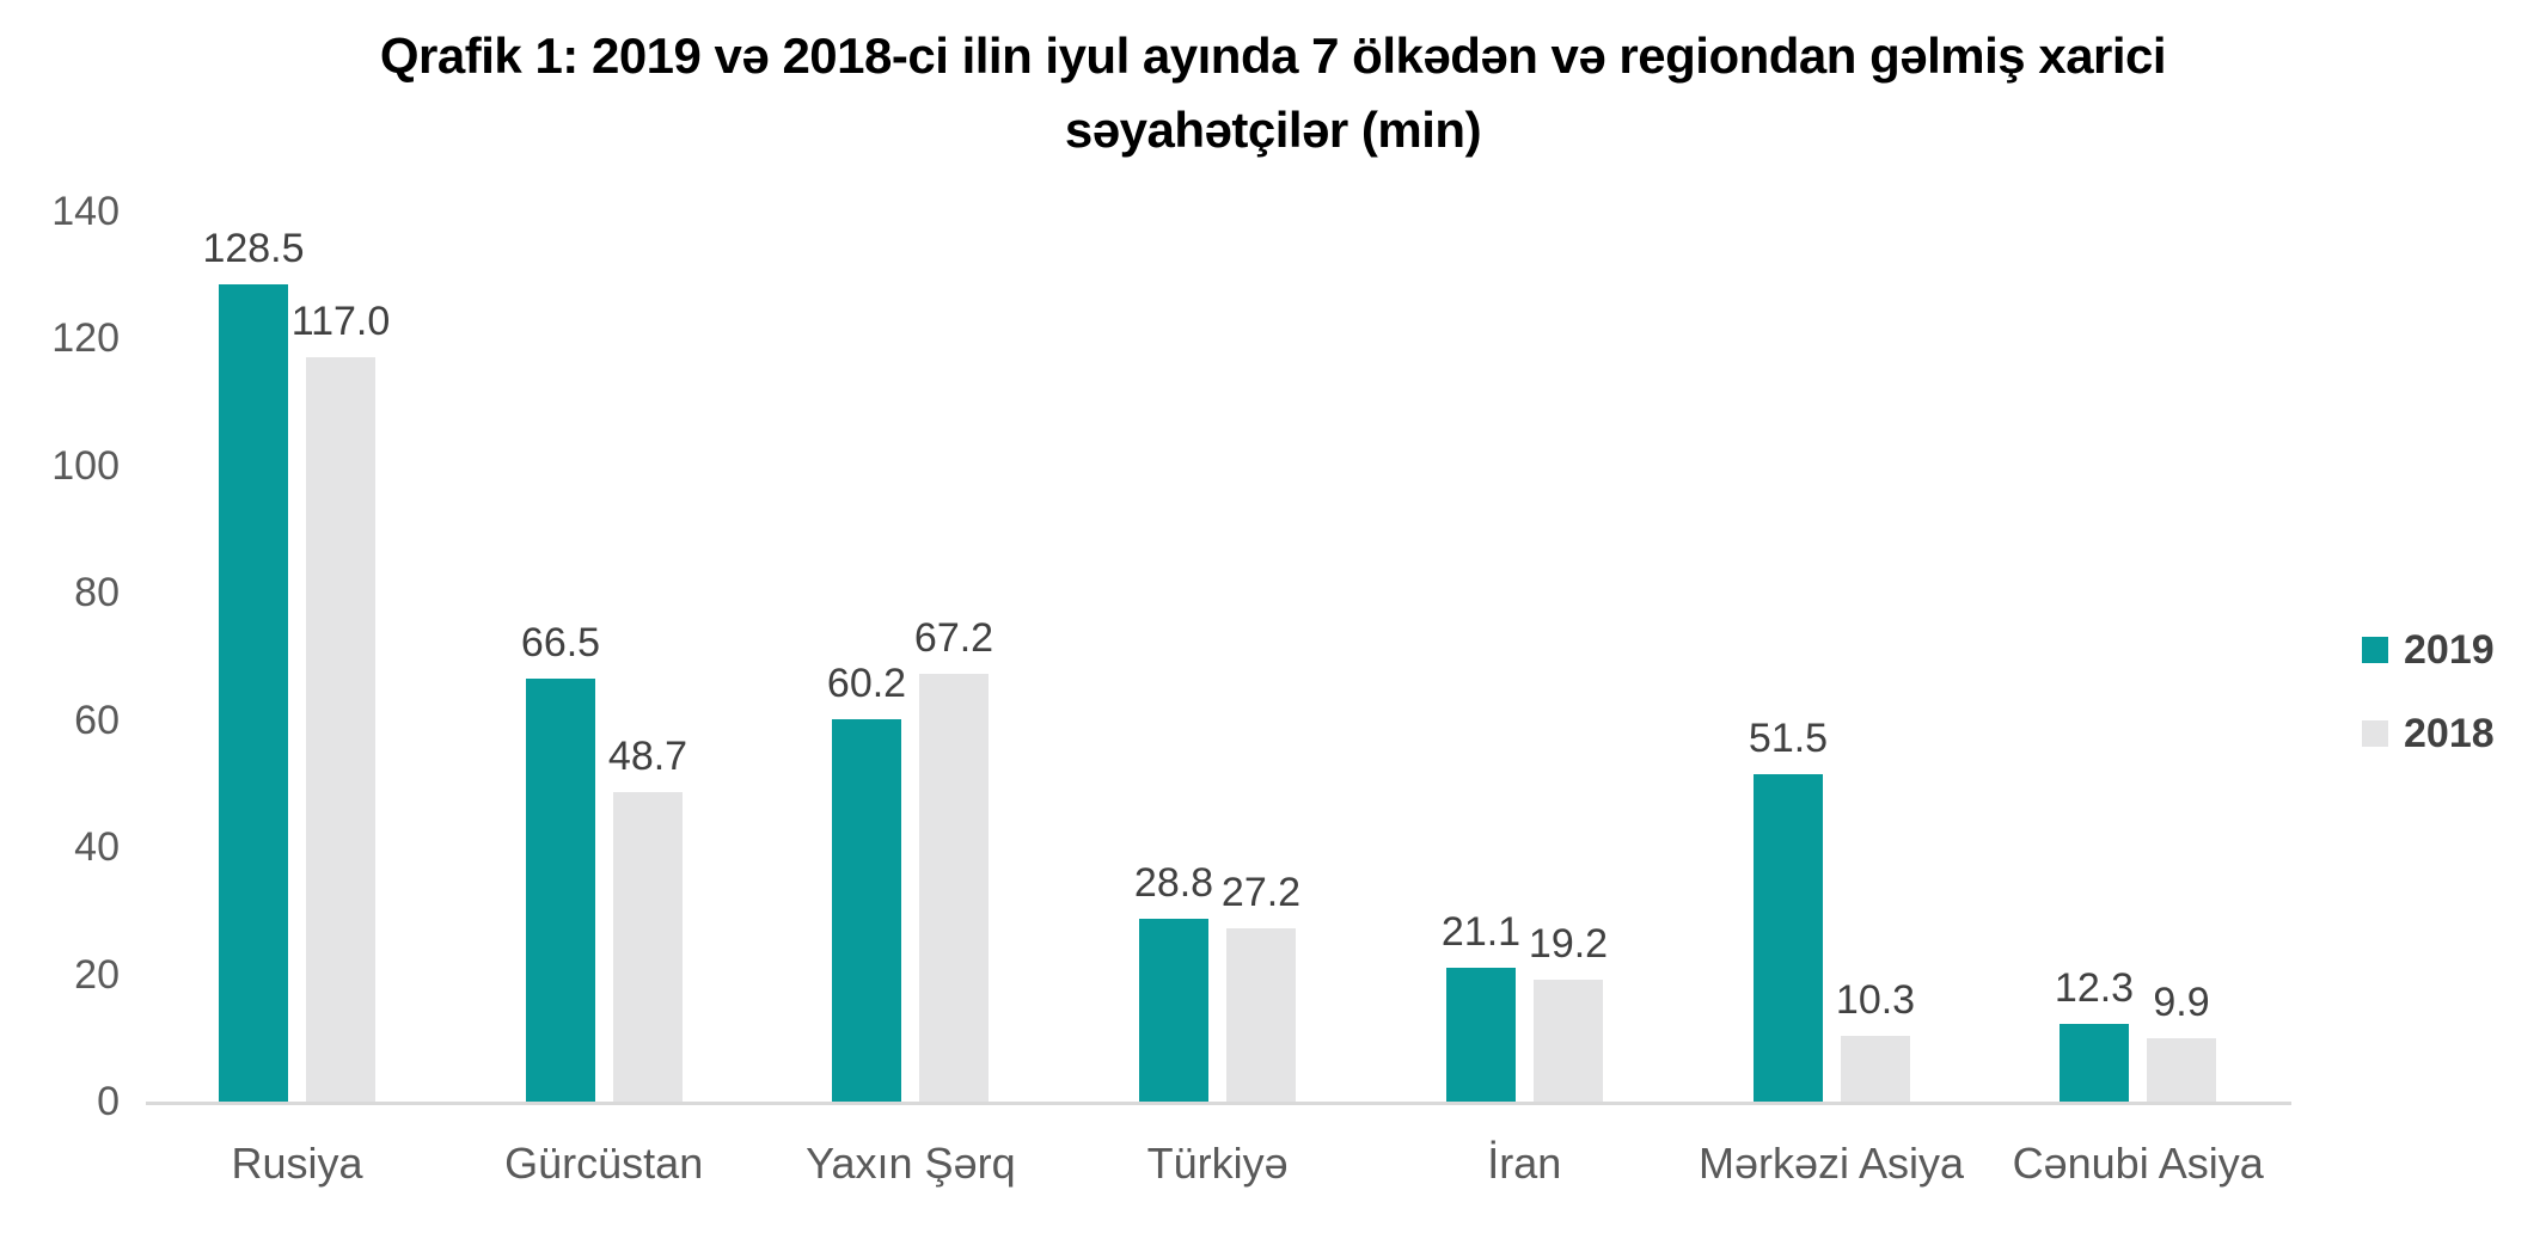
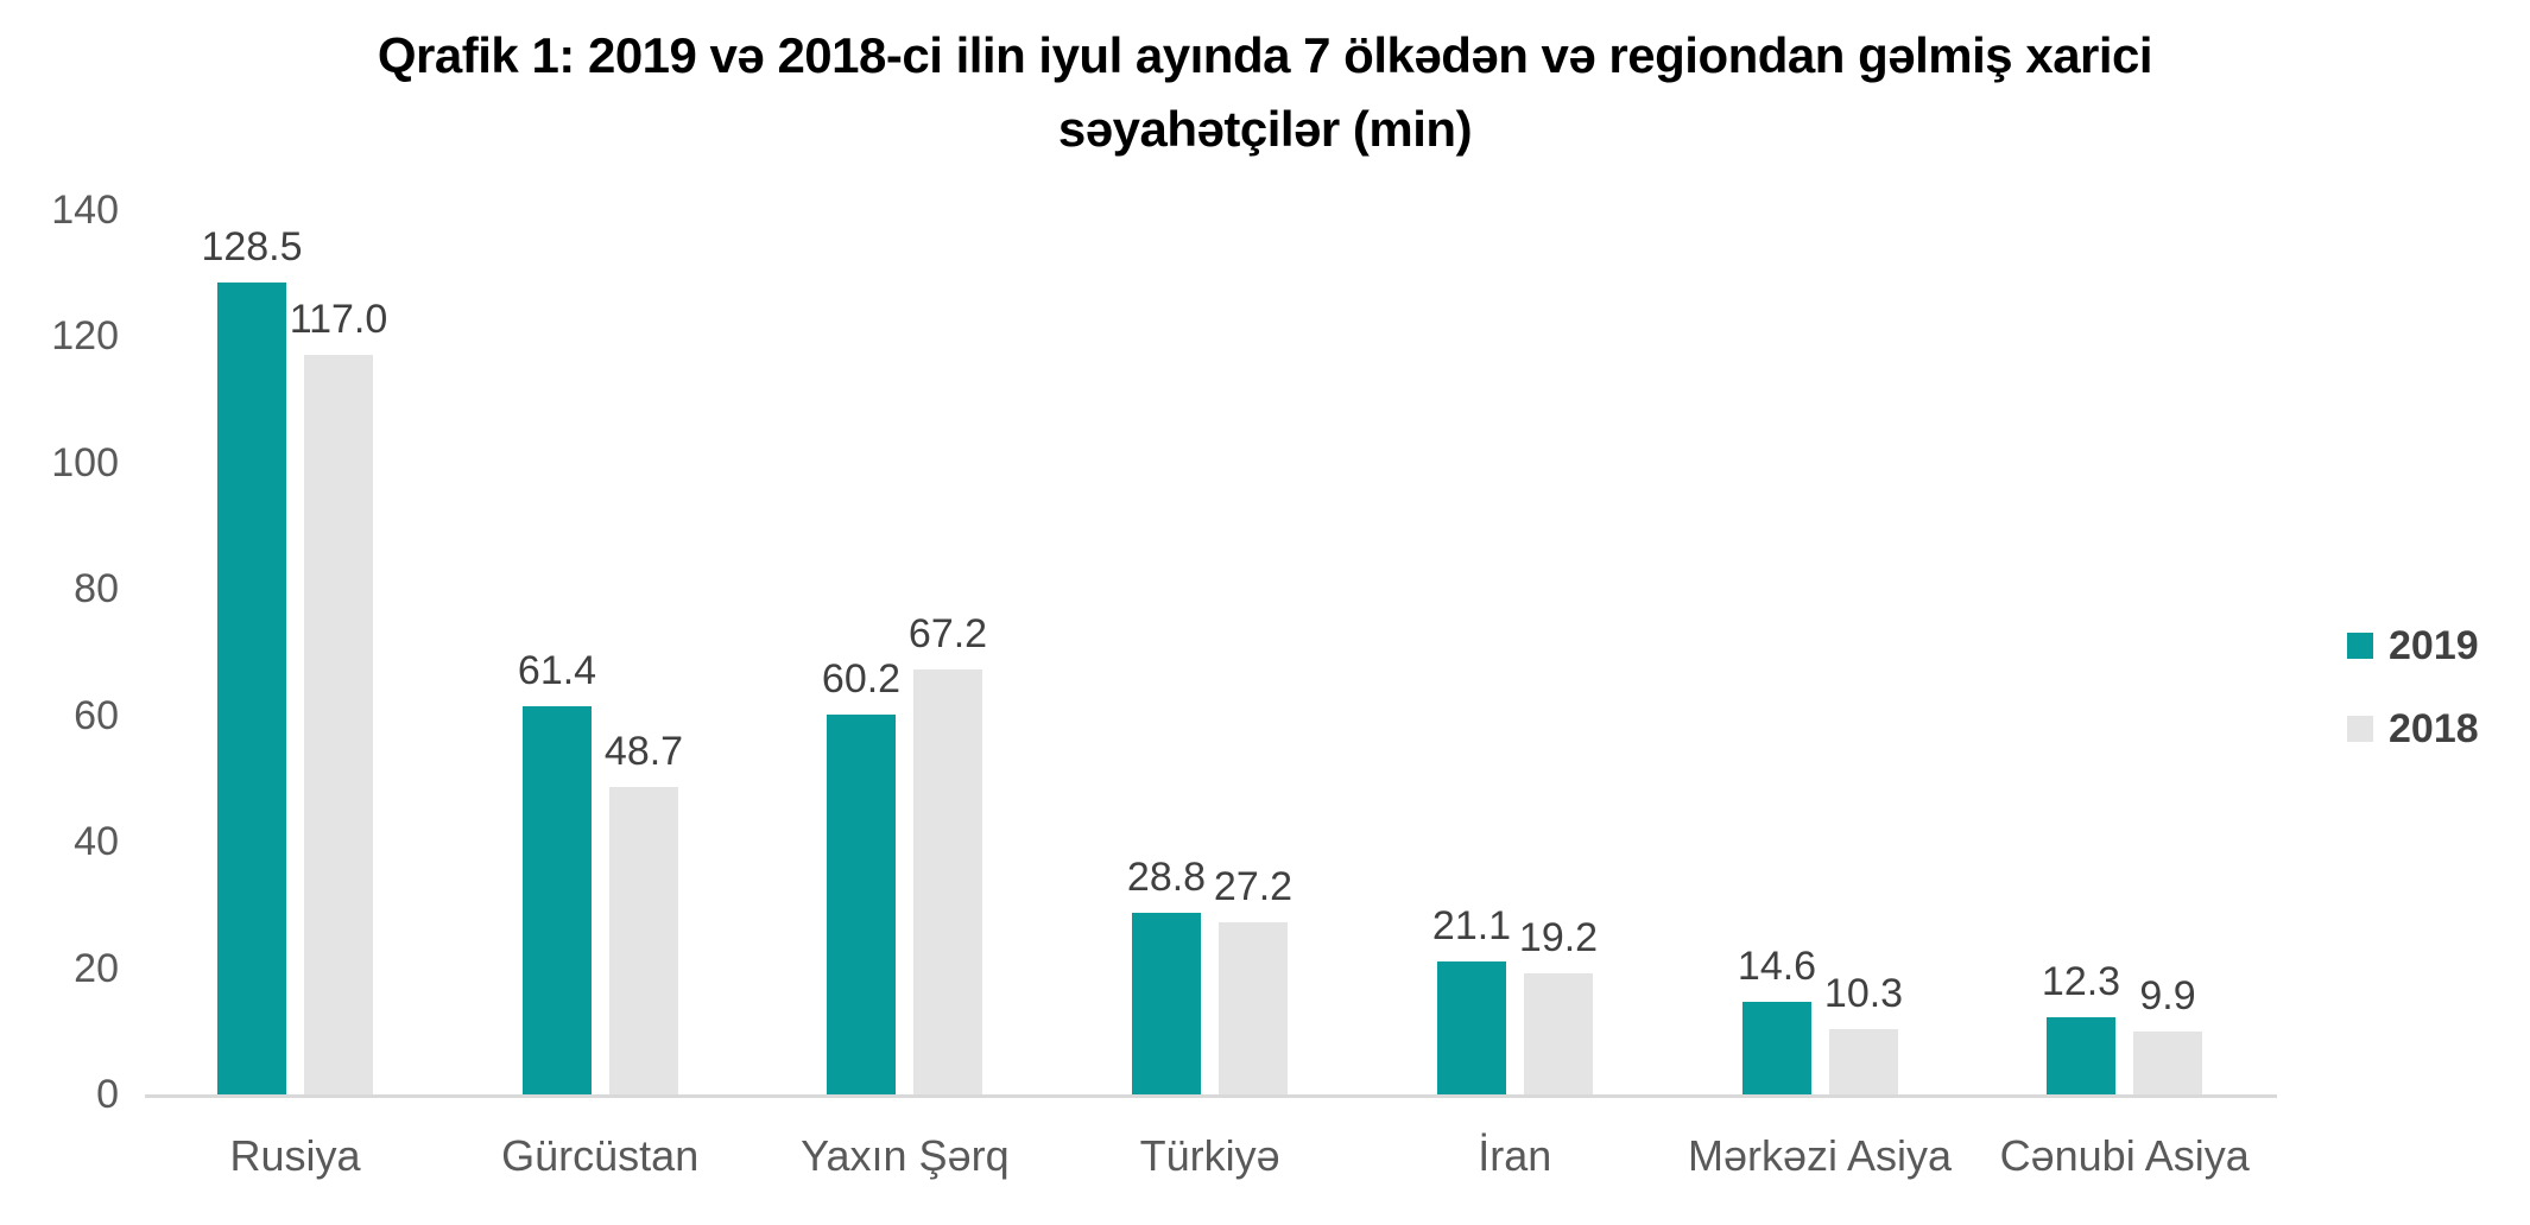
2019/Gürcüstan: 66.5 -> 61.4
2019/Mərkəzi Asiya: 51.5 -> 14.6
